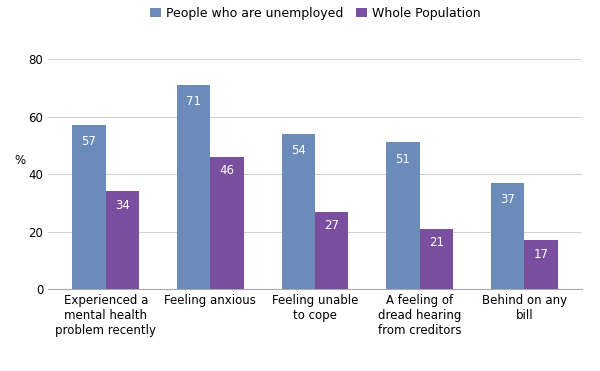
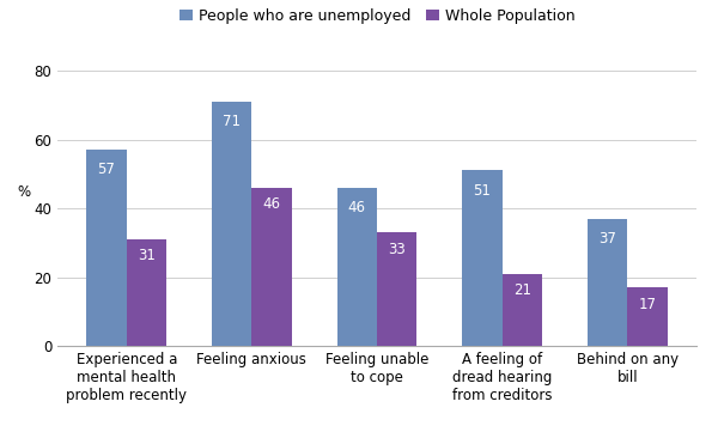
Whole Population/Experienced a mental health problem recently: 34 -> 31
People who are unemployed/Feeling unable to cope: 54 -> 46
Whole Population/Feeling unable to cope: 27 -> 33
